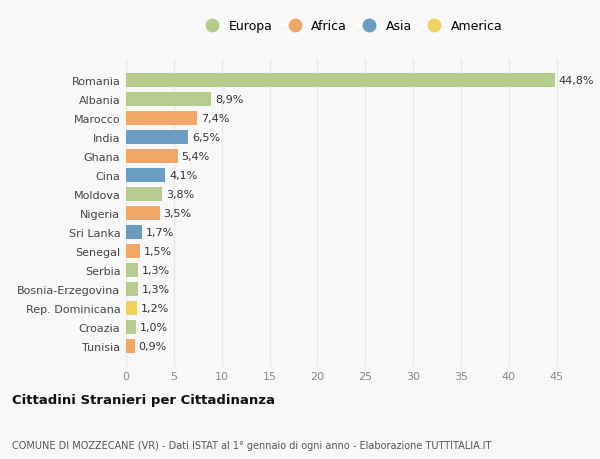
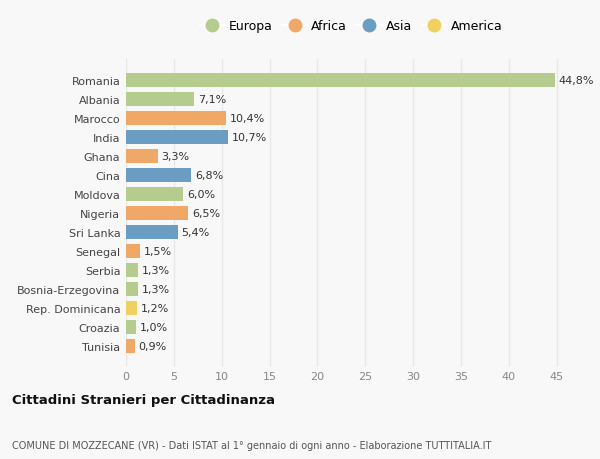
Albania: 8,9% -> 7,1%
Marocco: 7,4% -> 10,4%
India: 6,5% -> 10,7%
Ghana: 5,4% -> 3,3%
Cina: 4,1% -> 6,8%
Moldova: 3,8% -> 6,0%
Nigeria: 3,5% -> 6,5%
Sri Lanka: 1,7% -> 5,4%
